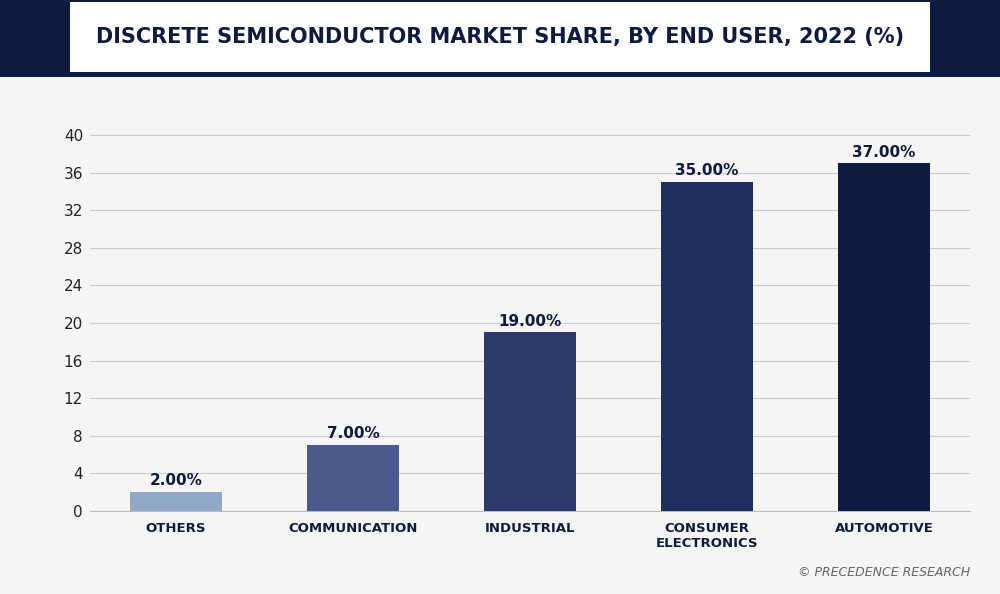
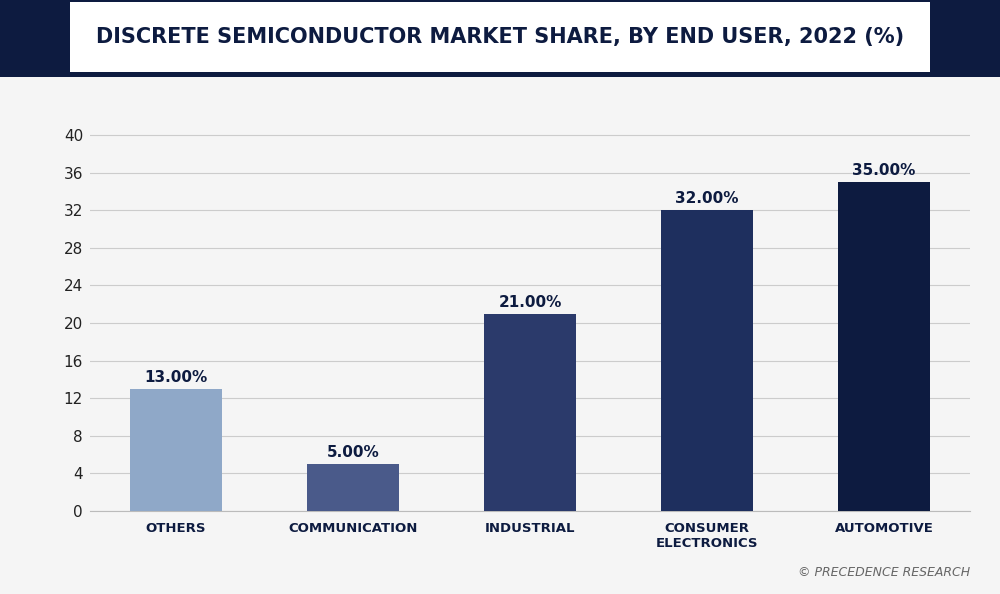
OTHERS: 2.00% -> 13.00%
COMMUNICATION: 7.00% -> 5.00%
INDUSTRIAL: 19.00% -> 21.00%
CONSUMER ELECTRONICS: 35.00% -> 32.00%
AUTOMOTIVE: 37.00% -> 35.00%
